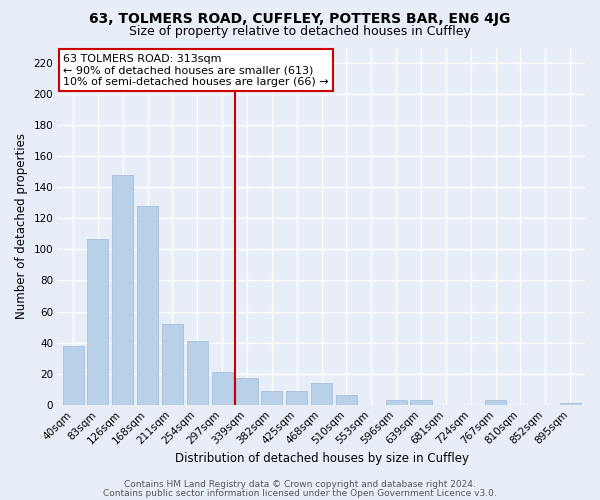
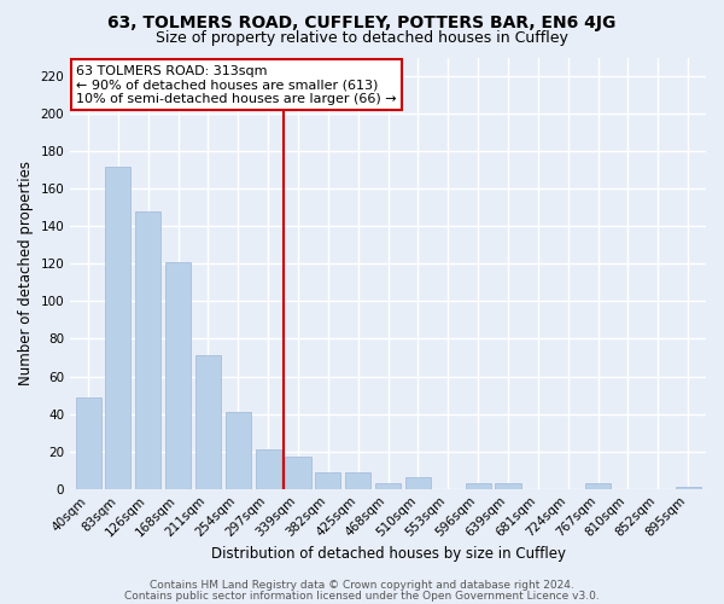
40sqm: 38 -> 49
83sqm: 107 -> 172
168sqm: 128 -> 121
211sqm: 52 -> 71
468sqm: 14 -> 3
